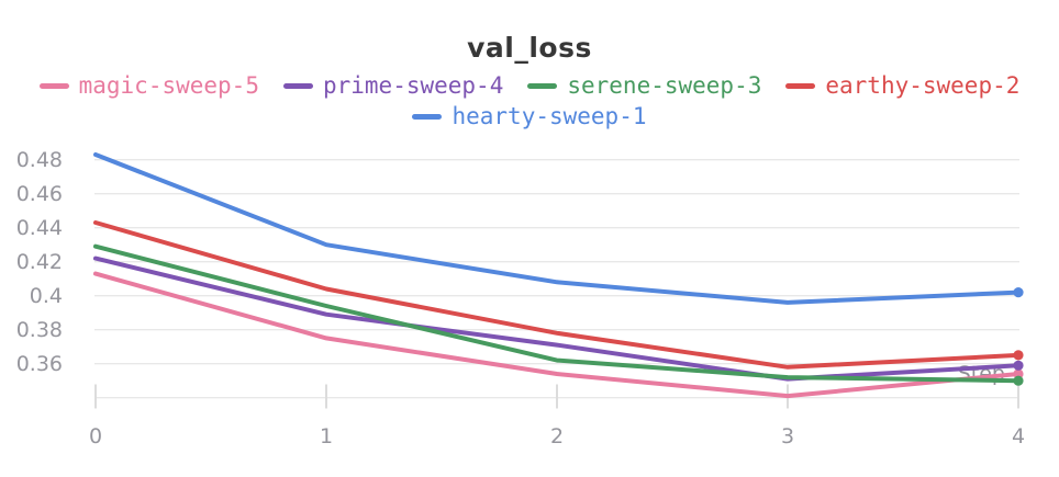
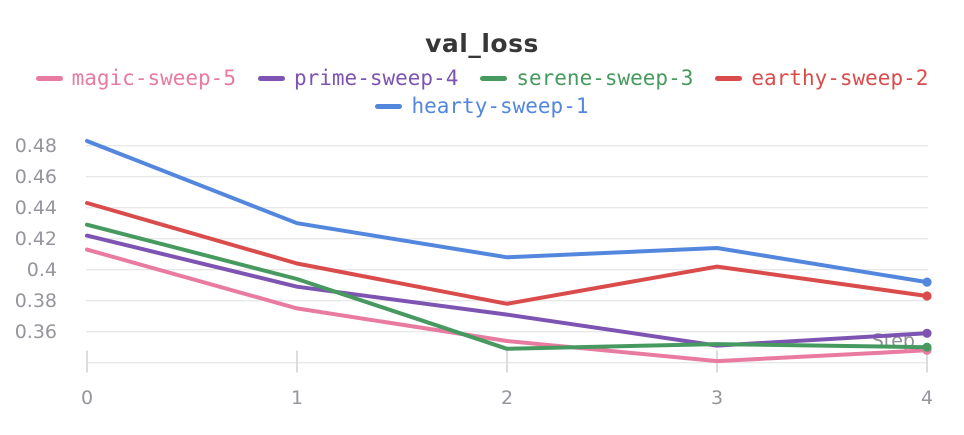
serene-sweep-3/2: 0.362 -> 0.349
earthy-sweep-2/3: 0.358 -> 0.402
hearty-sweep-1/3: 0.396 -> 0.414
magic-sweep-5/4: 0.354 -> 0.348
earthy-sweep-2/4: 0.365 -> 0.383
hearty-sweep-1/4: 0.402 -> 0.392
